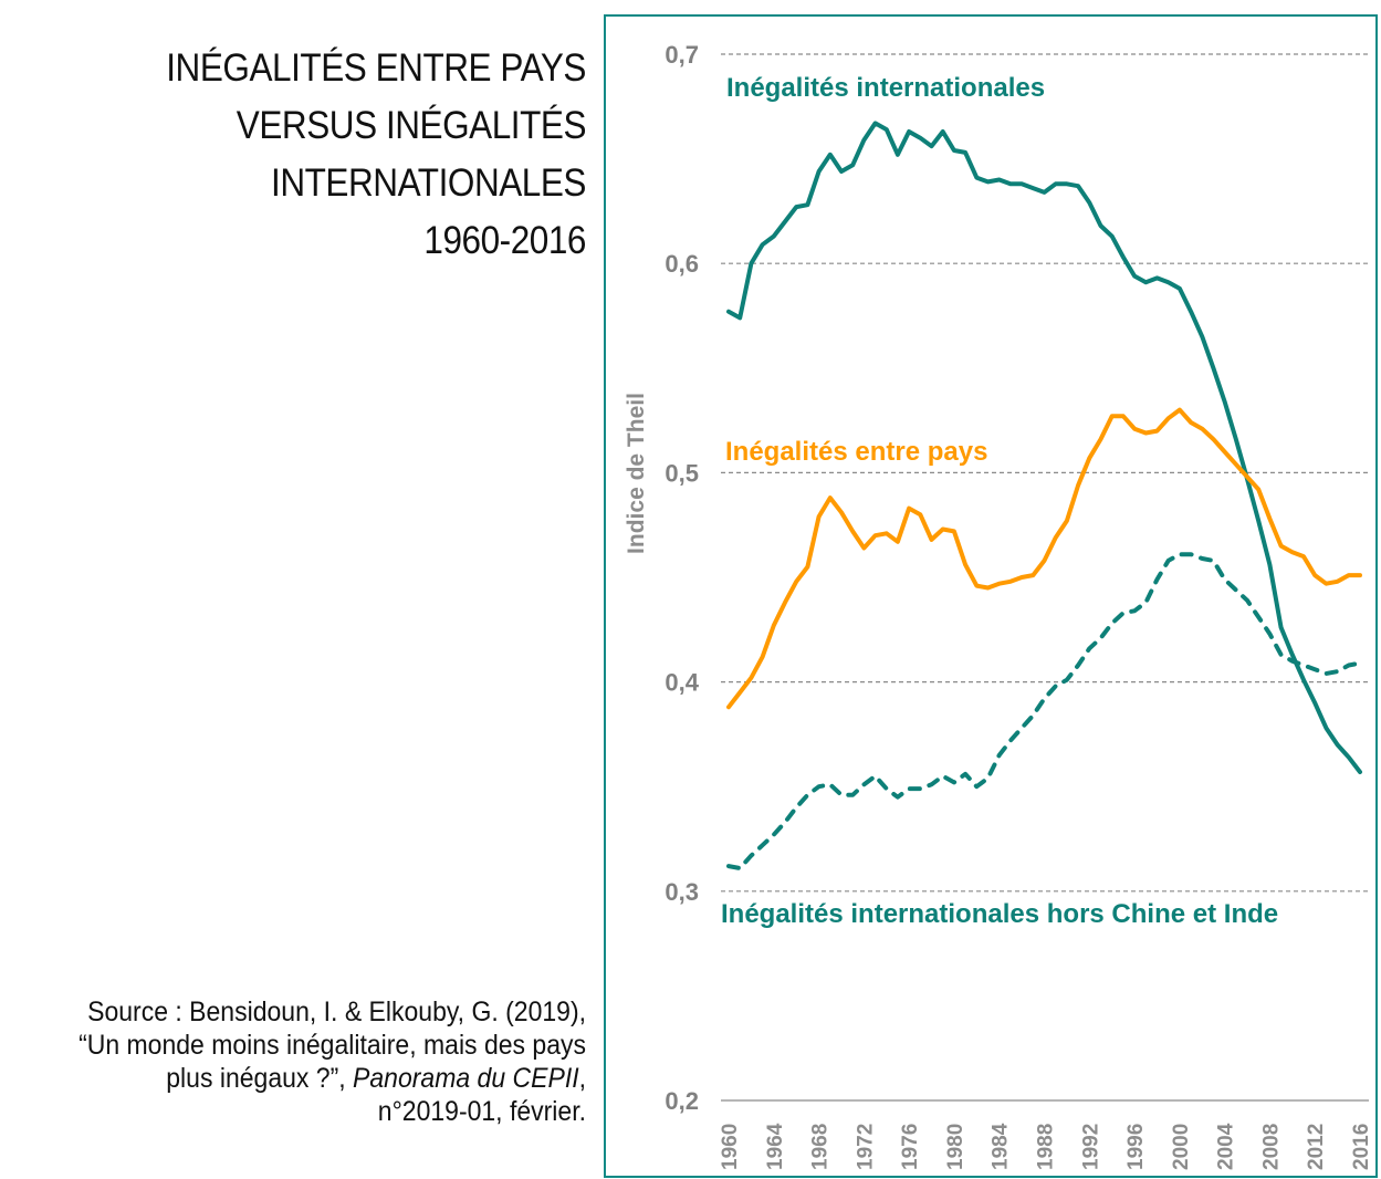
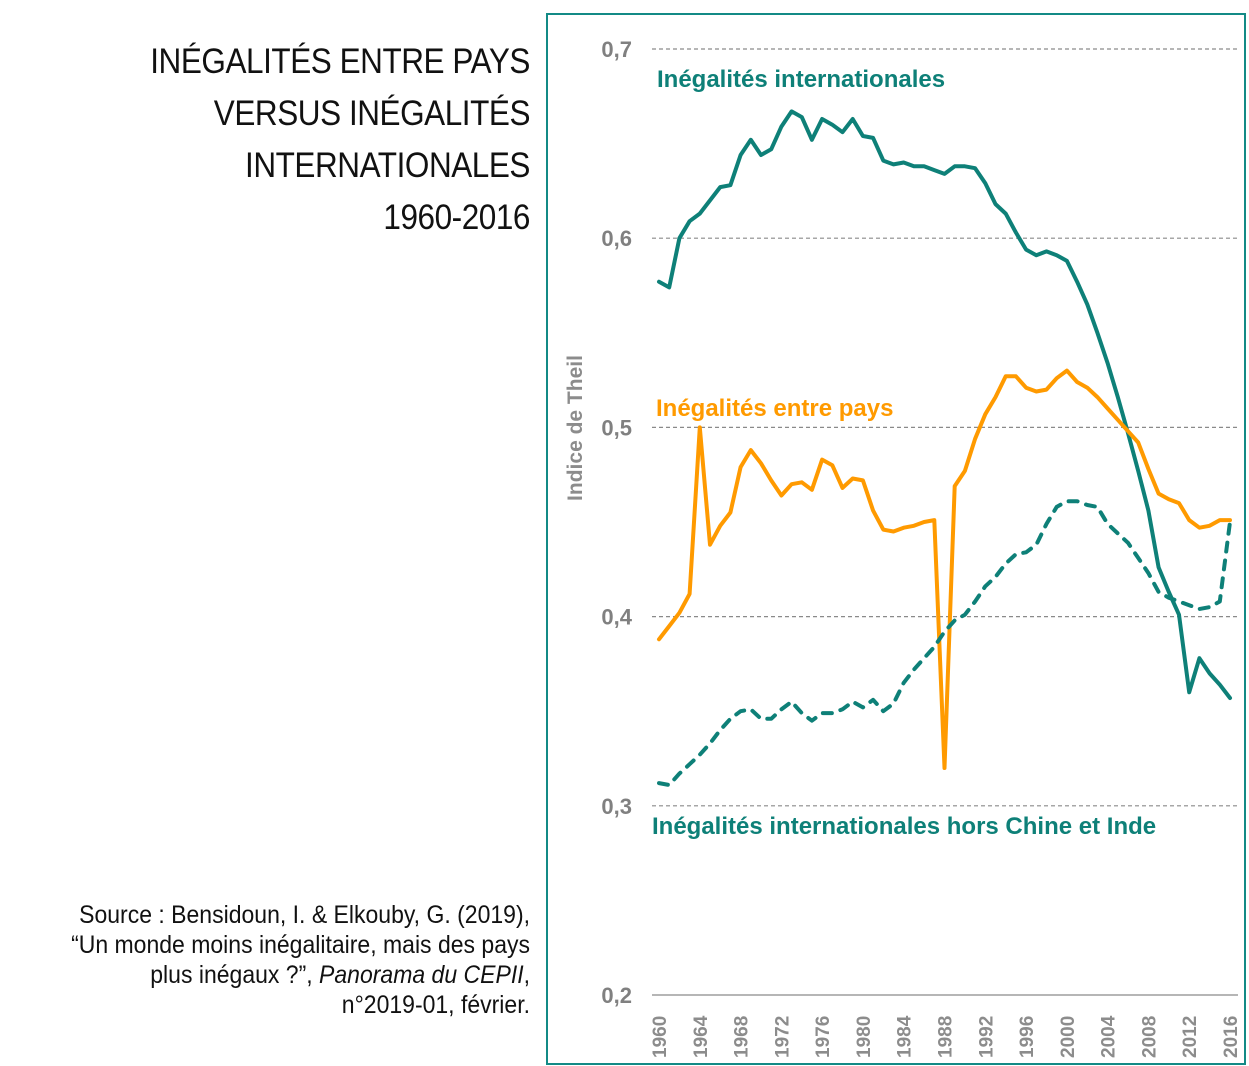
Inégalités entre pays/1964: 0,43 -> 0,50
Inégalités entre pays/1988: 0,46 -> 0,32
Inégalités internationales/2012: 0,39 -> 0,36
Inégalités internationales hors Chine et Inde/2016: 0,41 -> 0,45
